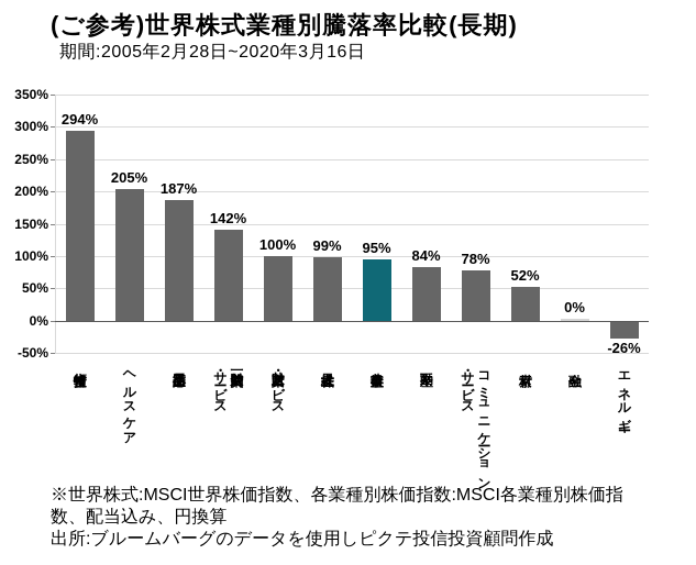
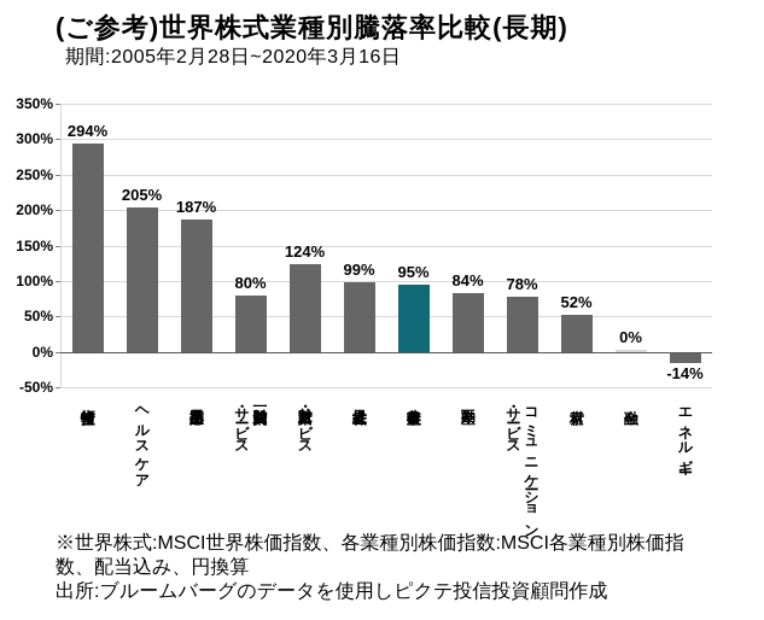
一般消費財 ・サービス: 142% -> 80%
資本財・サービス: 100% -> 124%
エネルギー: -26% -> -14%
